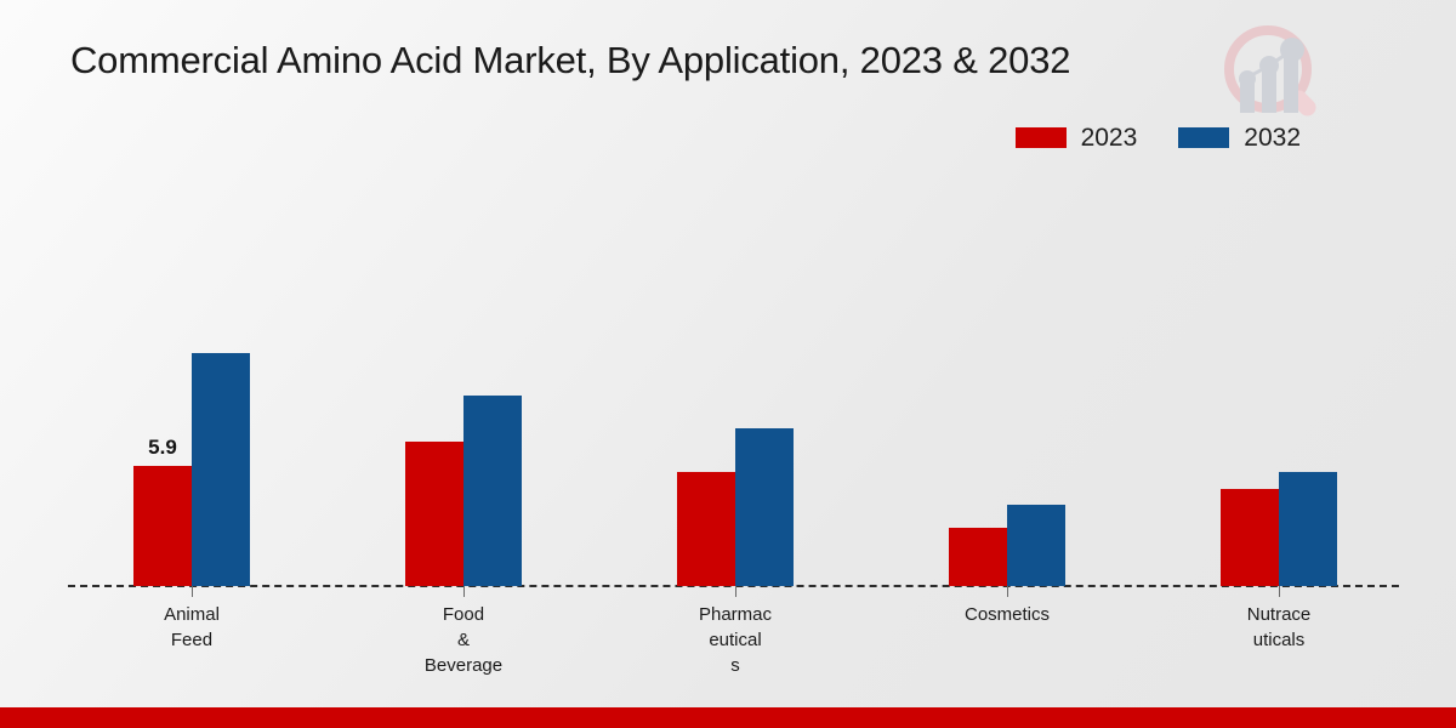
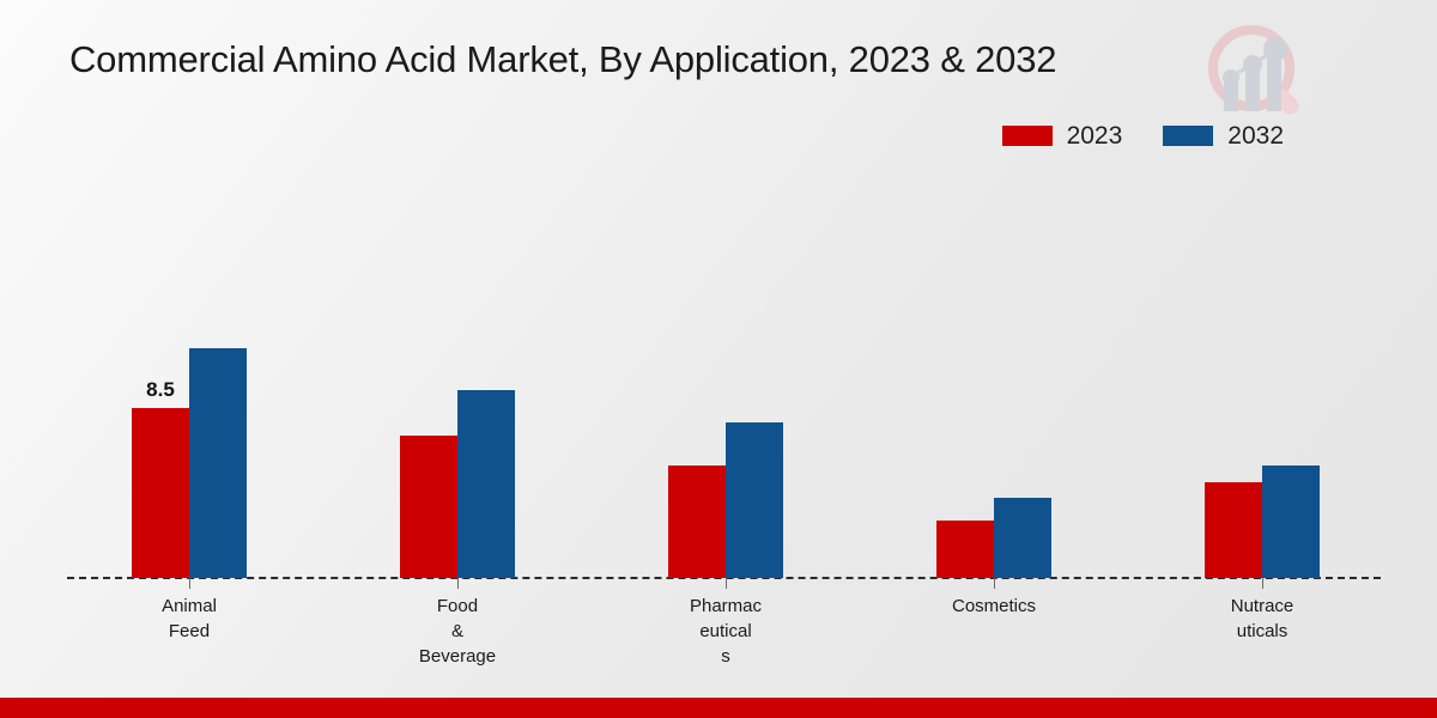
2023/Animal Feed: 5.9 -> 8.5
